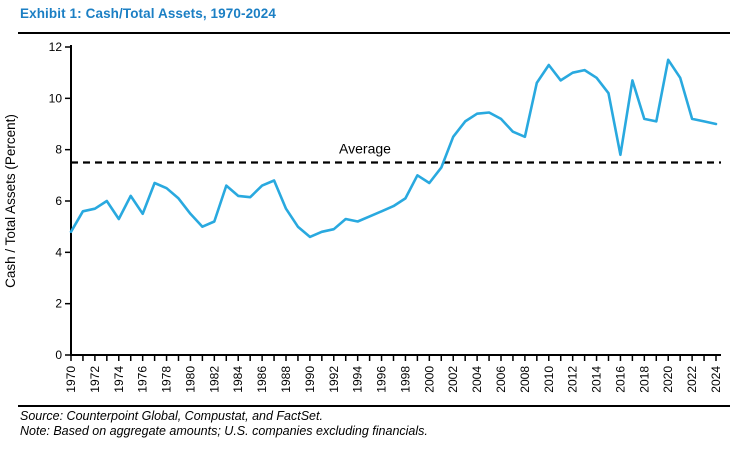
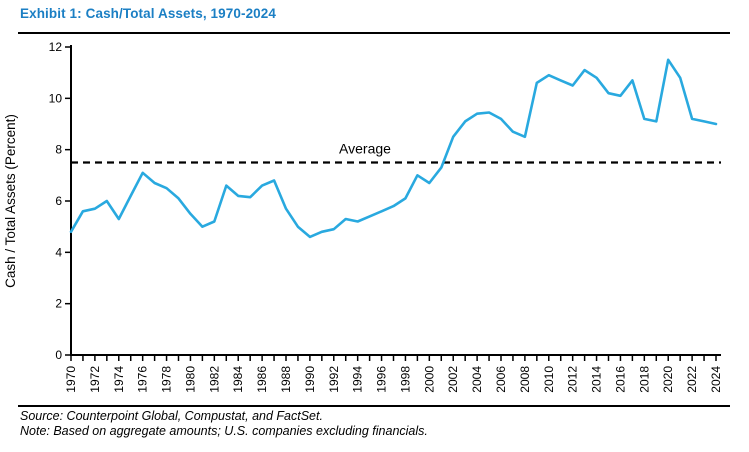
1976: 5.5 -> 7.1
2010: 11.3 -> 10.9
2012: 11.0 -> 10.5
2016: 7.8 -> 10.1
